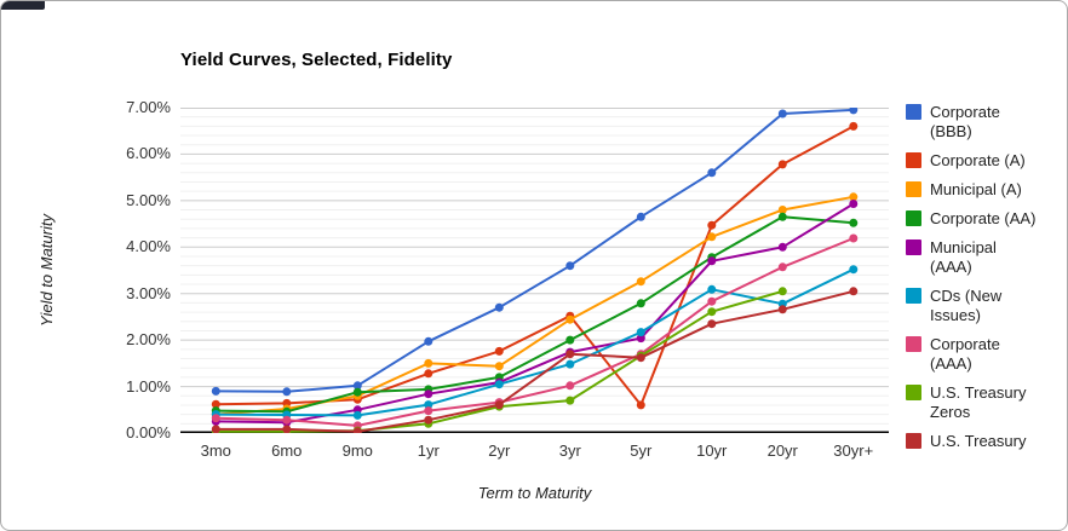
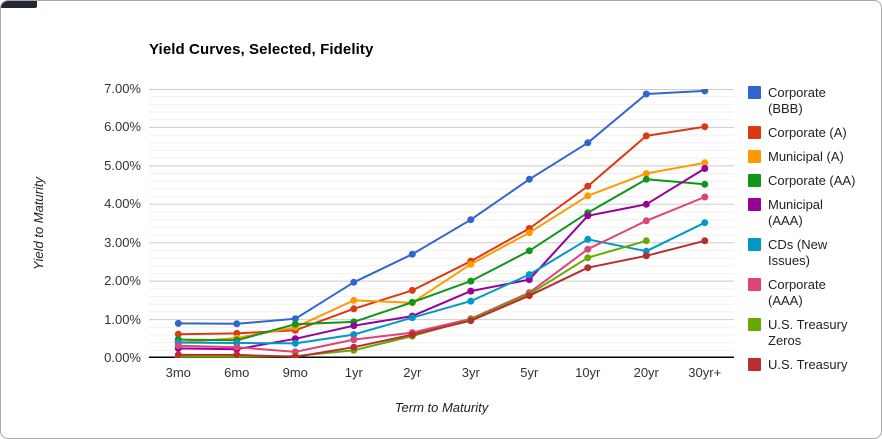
Corporate (AA)/2yr: 1.2% -> 1.4%
U.S. Treasury Zeros/3yr: 0.7% -> 1.0%
U.S. Treasury/3yr: 1.7% -> 1.0%
Corporate (A)/5yr: 0.6% -> 3.4%
Corporate (A)/30yr+: 6.6% -> 6.0%
